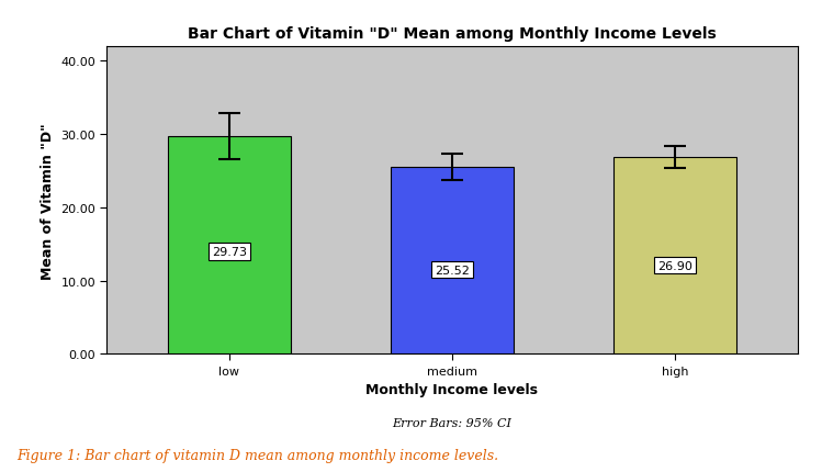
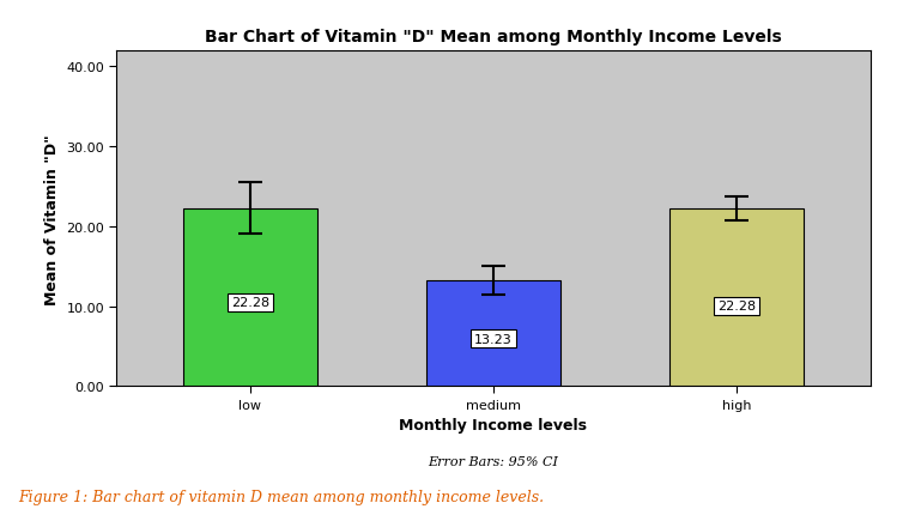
low: 29.73 -> 22.28
medium: 25.52 -> 13.23
high: 26.90 -> 22.28
